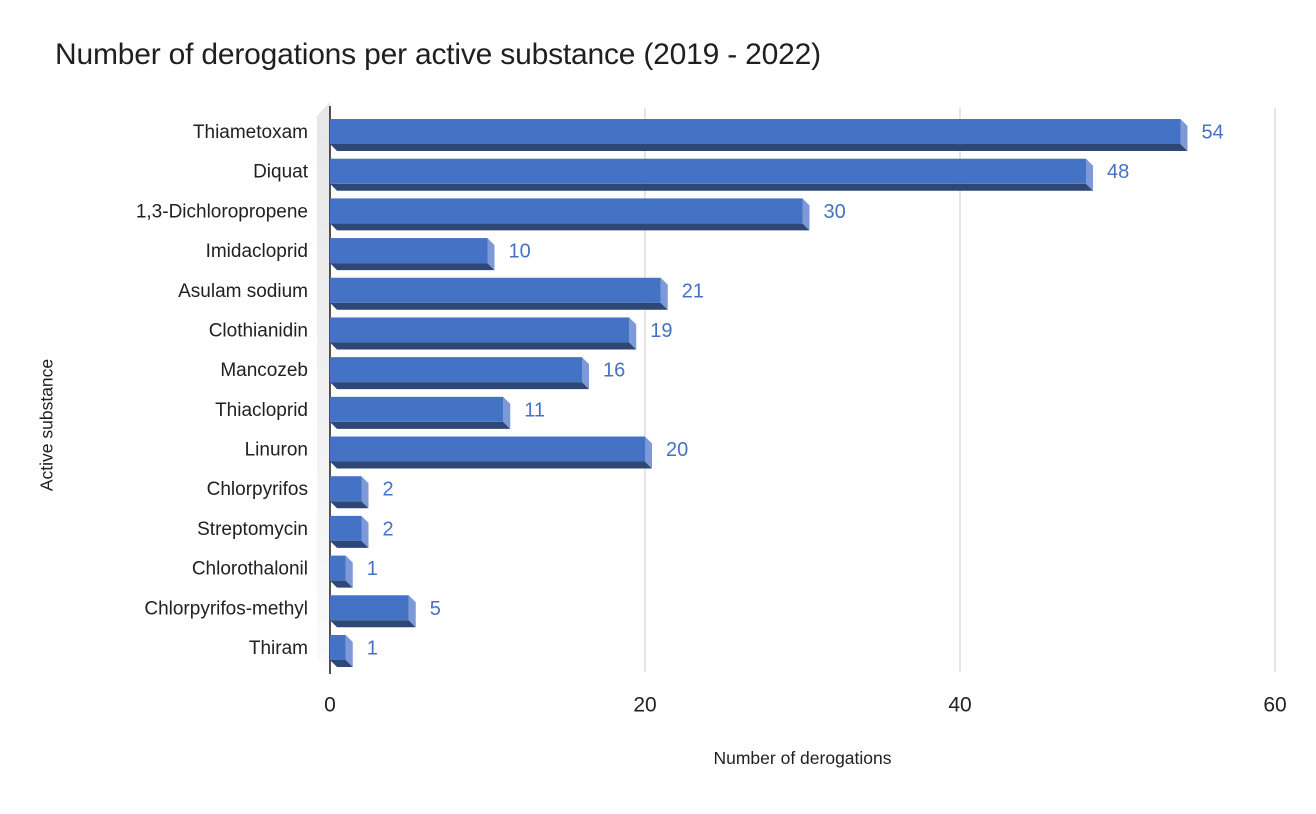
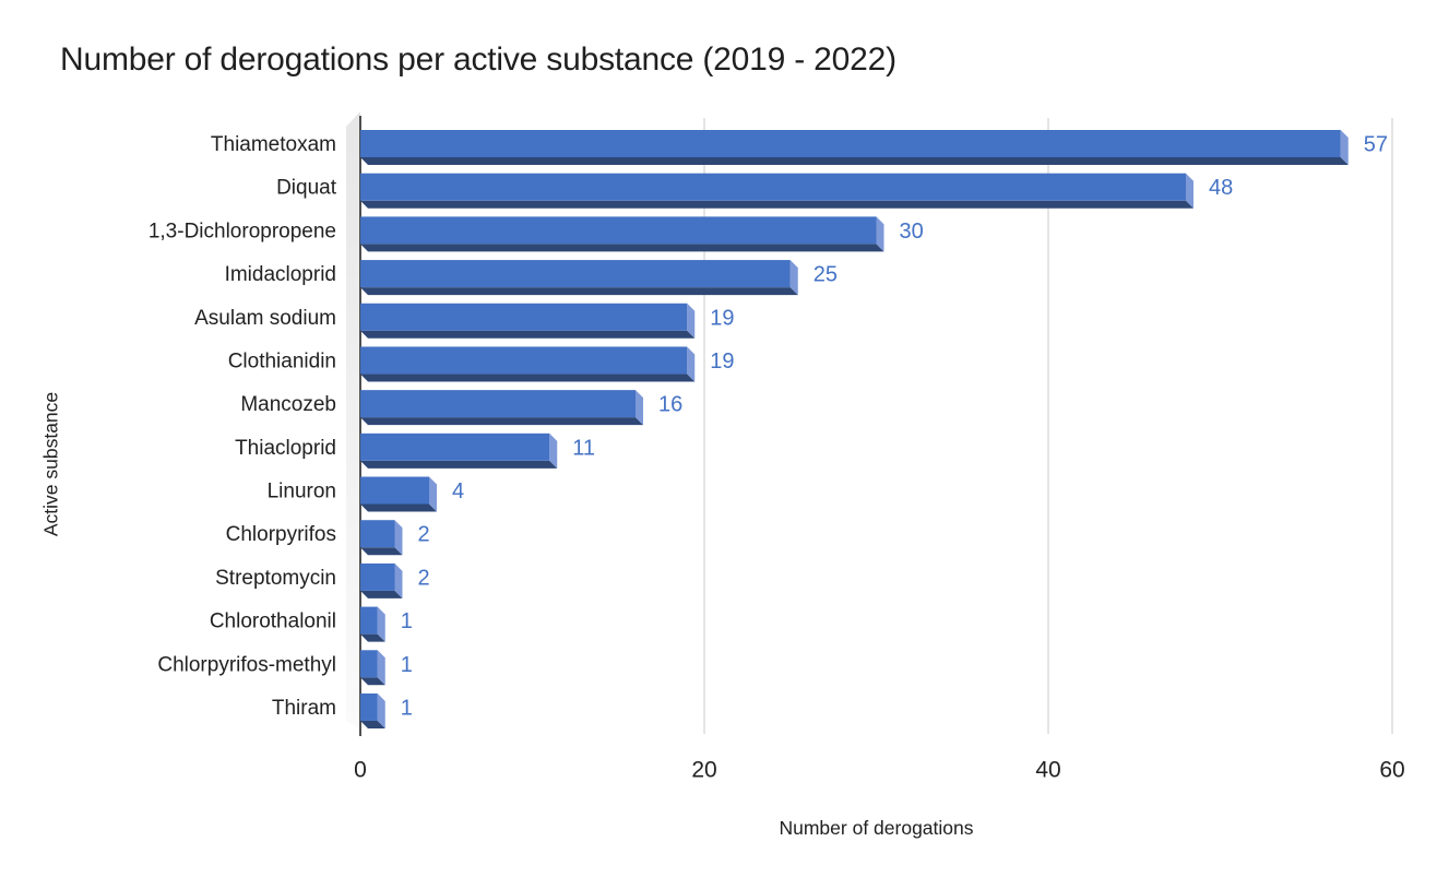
Thiametoxam: 54 -> 57
Imidacloprid: 10 -> 25
Asulam sodium: 21 -> 19
Linuron: 20 -> 4
Chlorpyrifos-methyl: 5 -> 1
